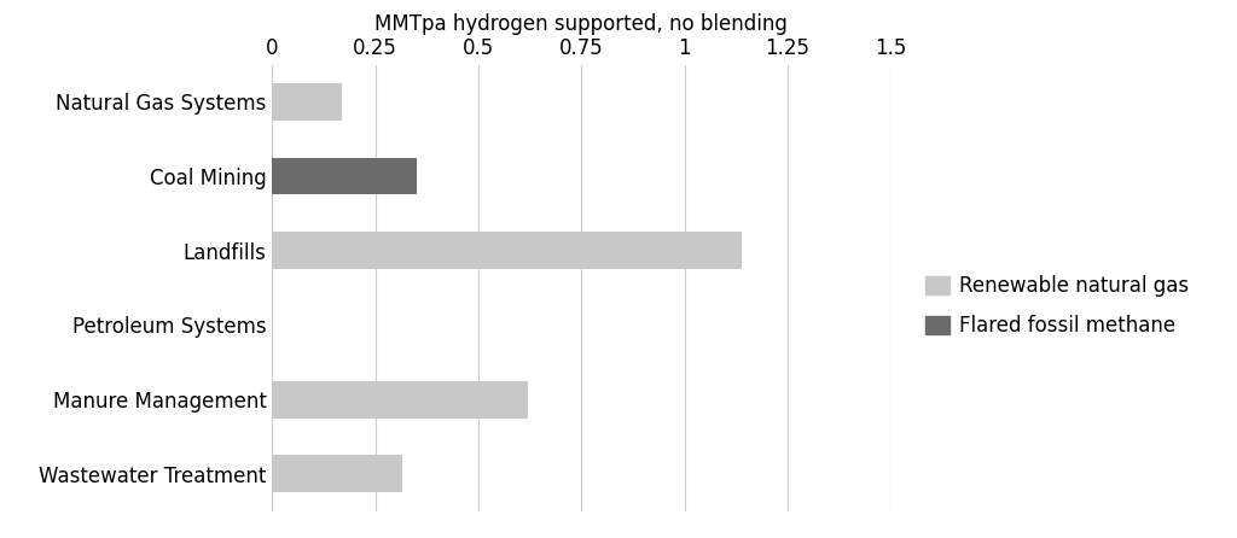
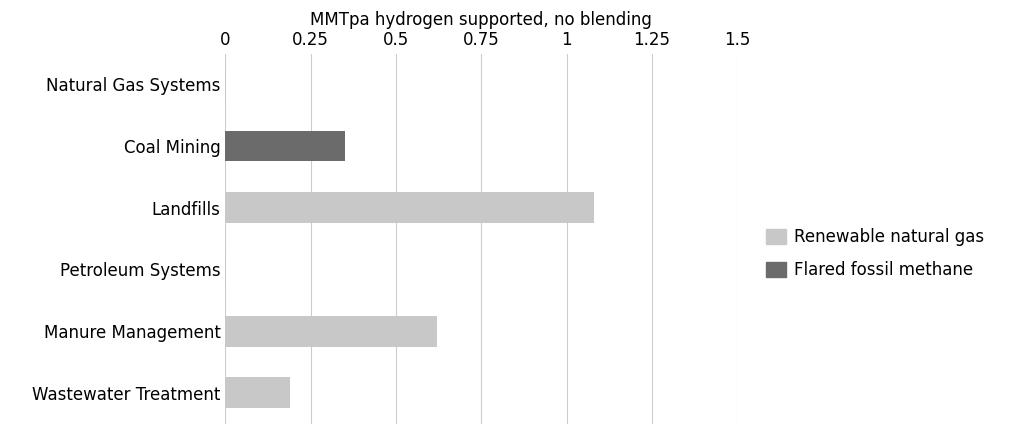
Natural Gas Systems: 0.170 -> 0.002
Landfills: 1.140 -> 1.080
Wastewater Treatment: 0.315 -> 0.190
